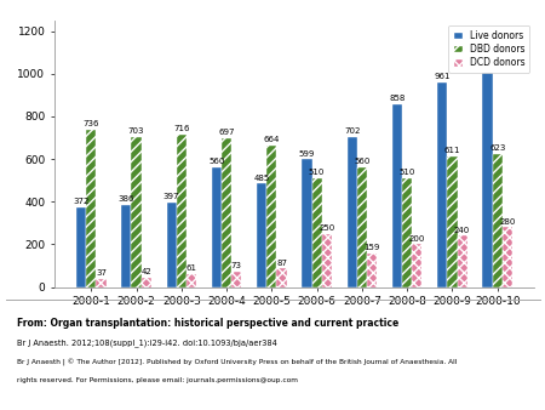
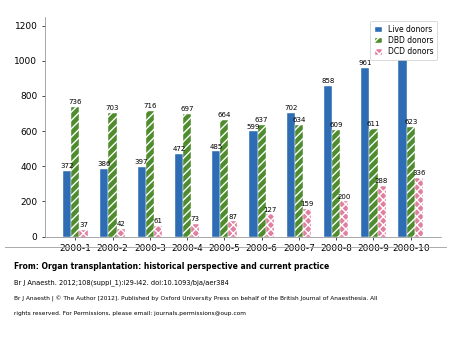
Live donors/2000-4: 560 -> 470
DBD donors/2000-6: 510 -> 640
DCD donors/2000-6: 250 -> 130
DBD donors/2000-7: 560 -> 630
DBD donors/2000-8: 510 -> 610
DCD donors/2000-9: 240 -> 290
DCD donors/2000-10: 280 -> 340
